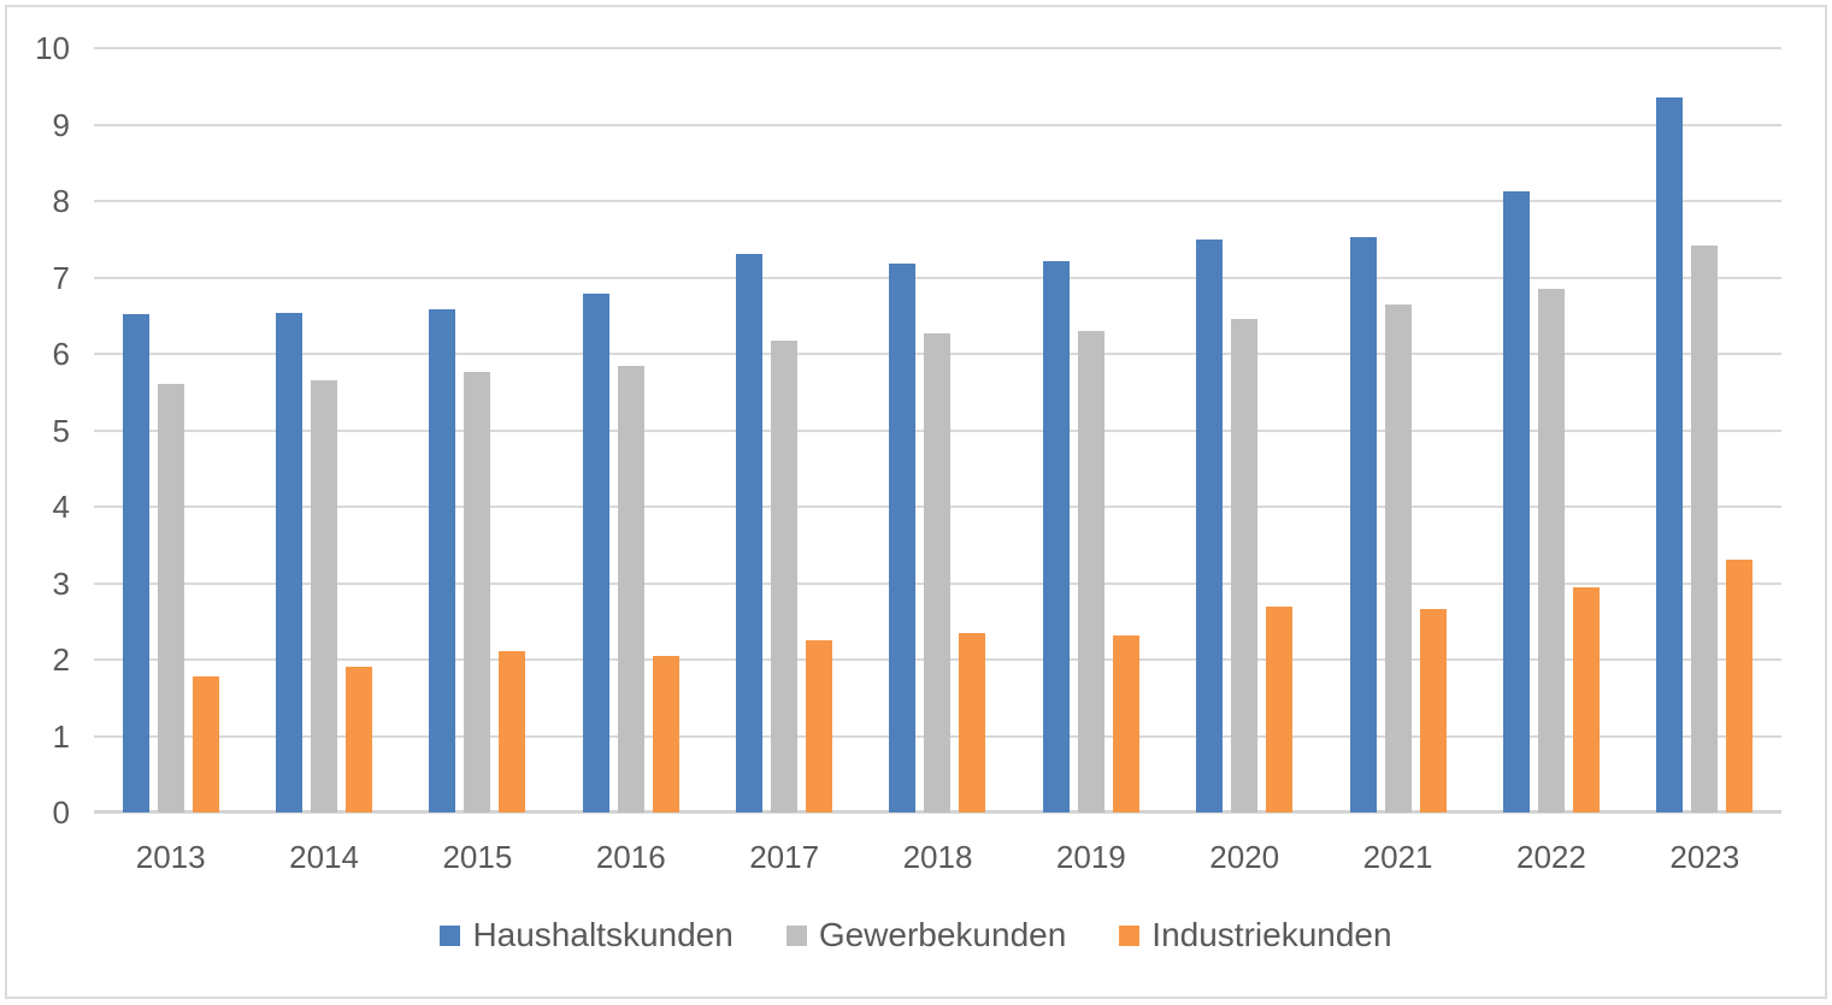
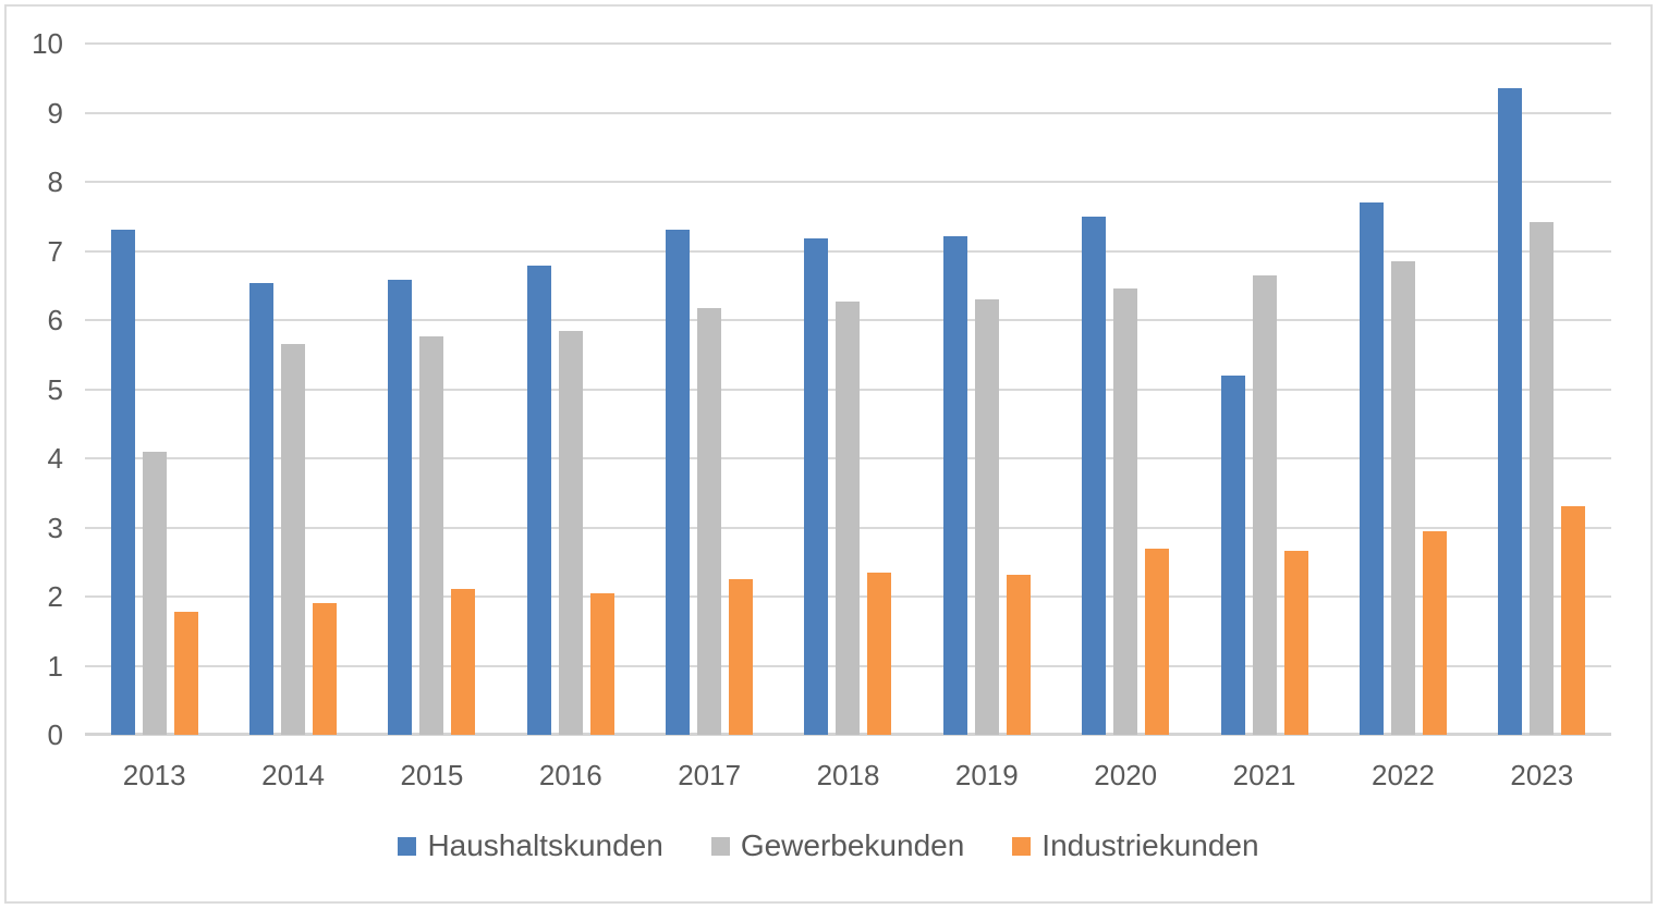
Haushaltskunden/2013: 6.5 -> 7.3
Gewerbekunden/2013: 5.6 -> 4.1
Haushaltskunden/2021: 7.5 -> 5.2
Haushaltskunden/2022: 8.1 -> 7.7
